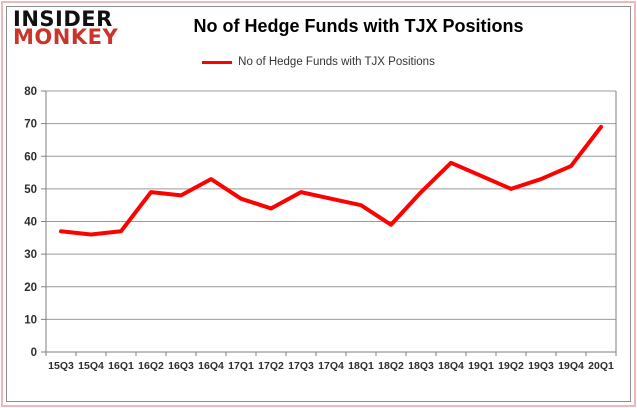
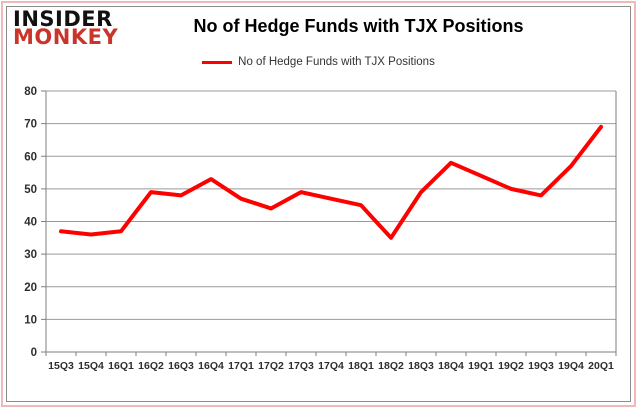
18Q2: 39 -> 35
19Q3: 53 -> 48
